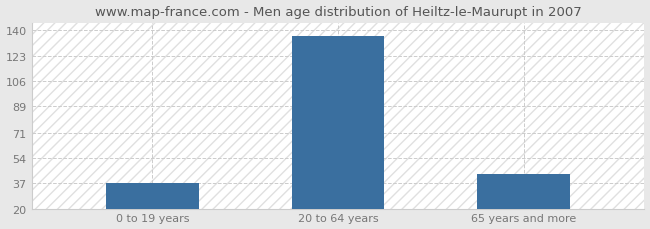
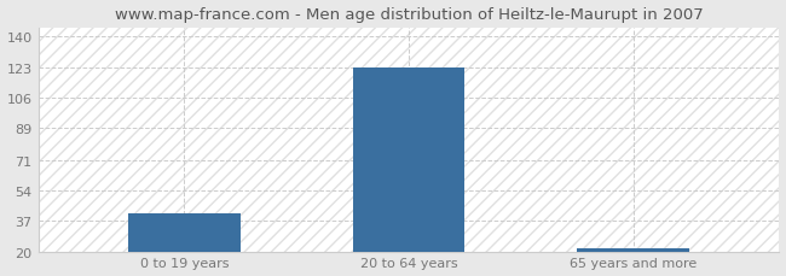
0 to 19 years: 37 -> 41
20 to 64 years: 136 -> 123
65 years and more: 43 -> 22
